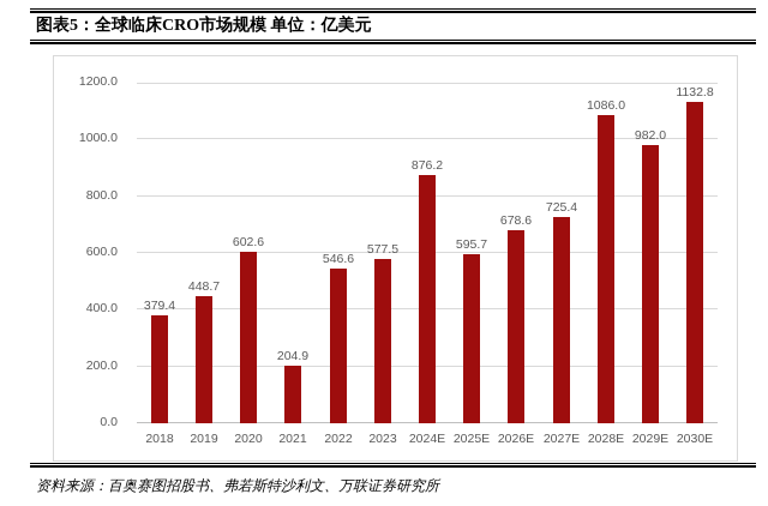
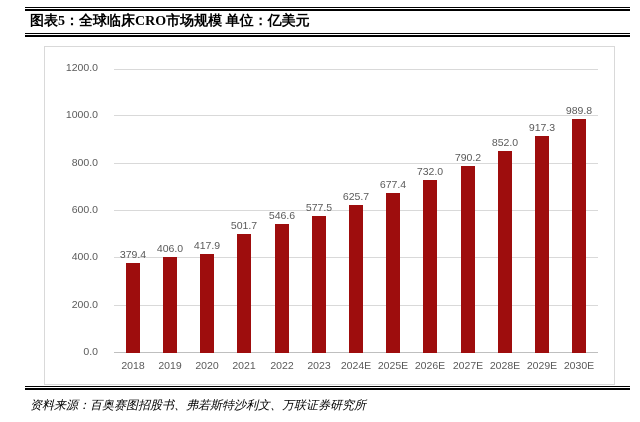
2019: 448.7 -> 406.0
2020: 602.6 -> 417.9
2021: 204.9 -> 501.7
2024E: 876.2 -> 625.7
2025E: 595.7 -> 677.4
2026E: 678.6 -> 732.0
2027E: 725.4 -> 790.2
2028E: 1086.0 -> 852.0
2029E: 982.0 -> 917.3
2030E: 1132.8 -> 989.8
